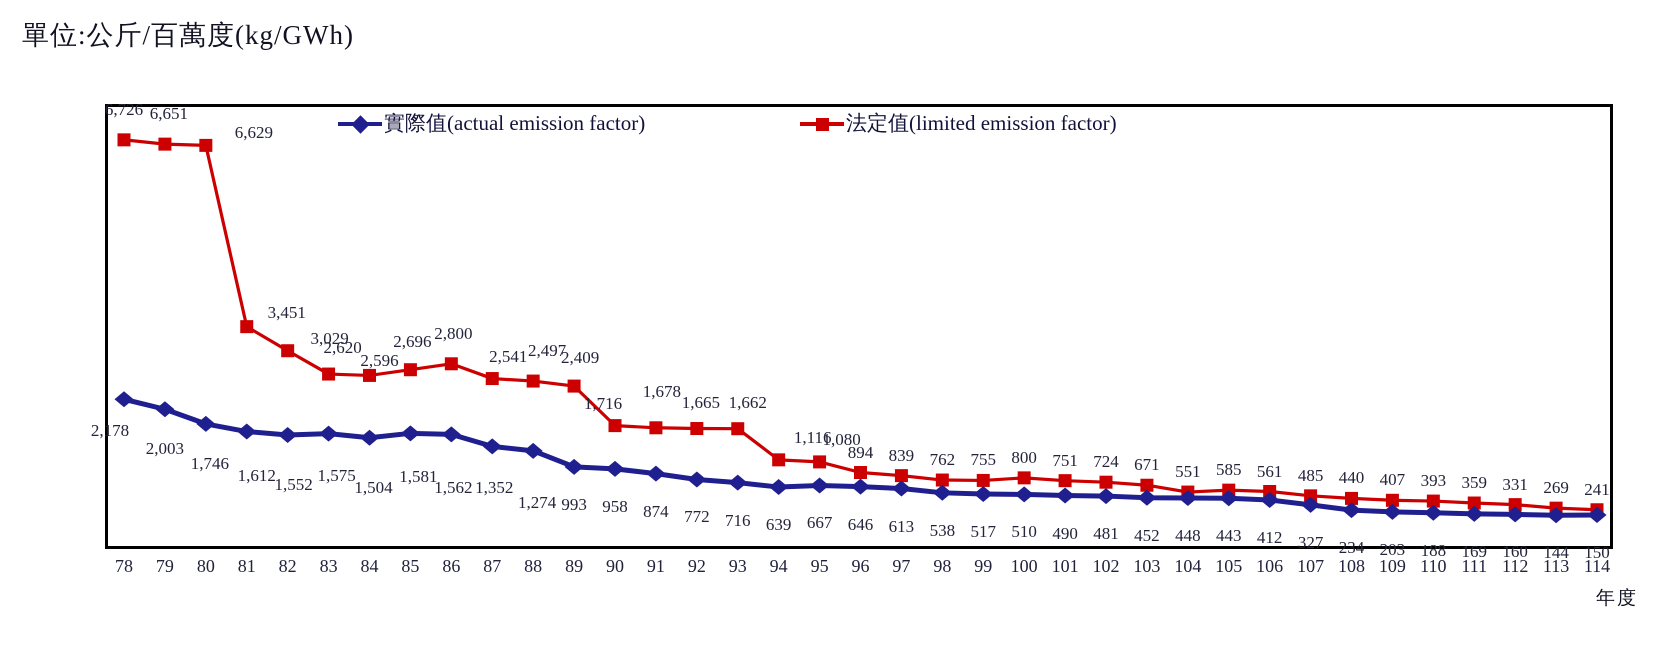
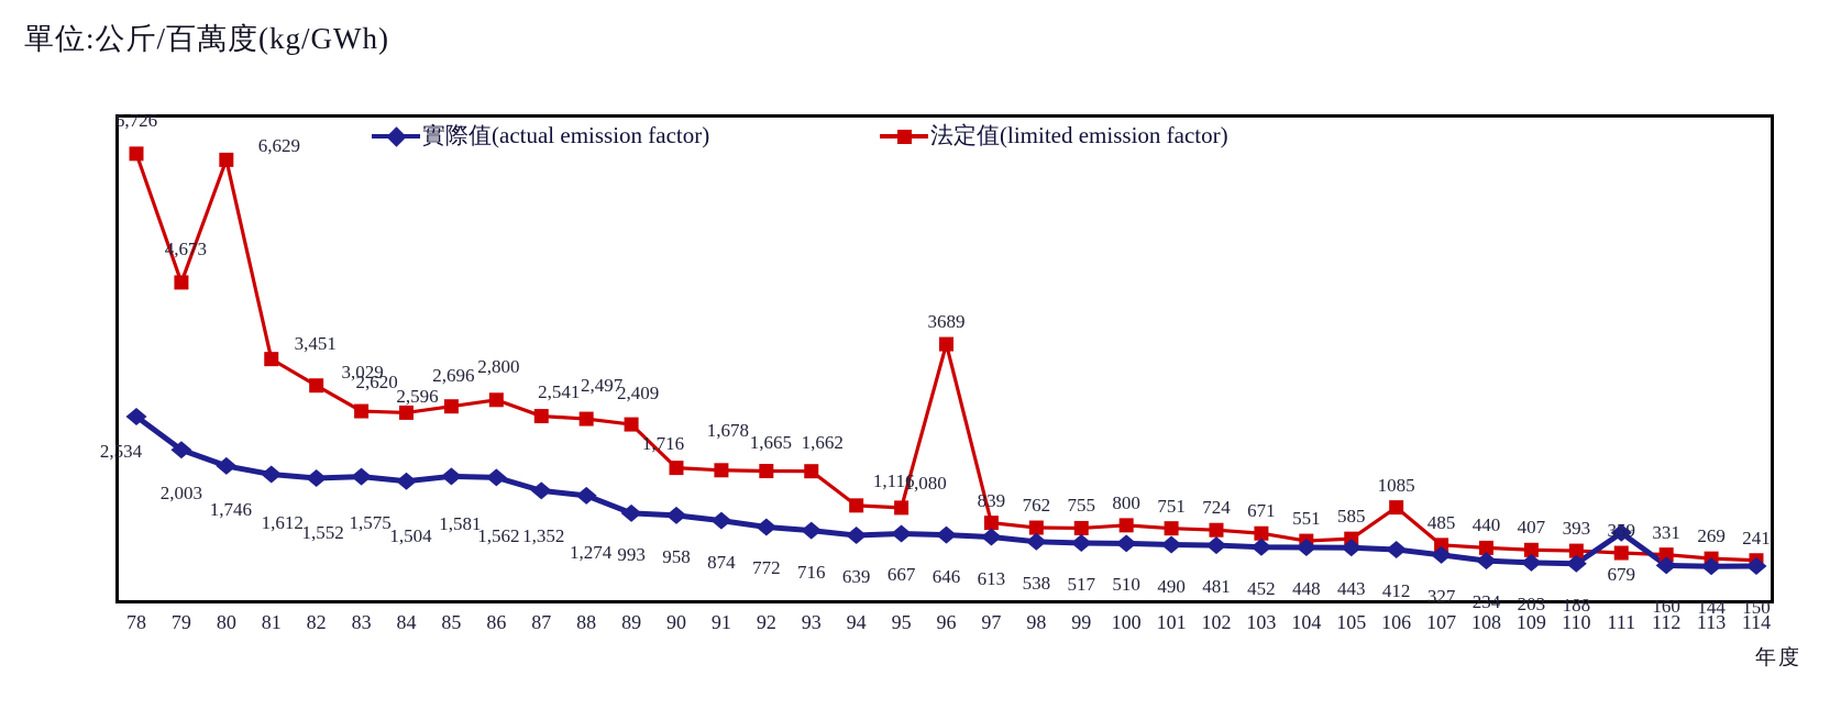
實際值(actual emission factor)/78: 2,178 -> 2,534
法定值(limited emission factor)/79: 6,651 -> 4,673
法定值(limited emission factor)/96: 894 -> 3689
法定值(limited emission factor)/106: 561 -> 1085
實際值(actual emission factor)/111: 169 -> 679
